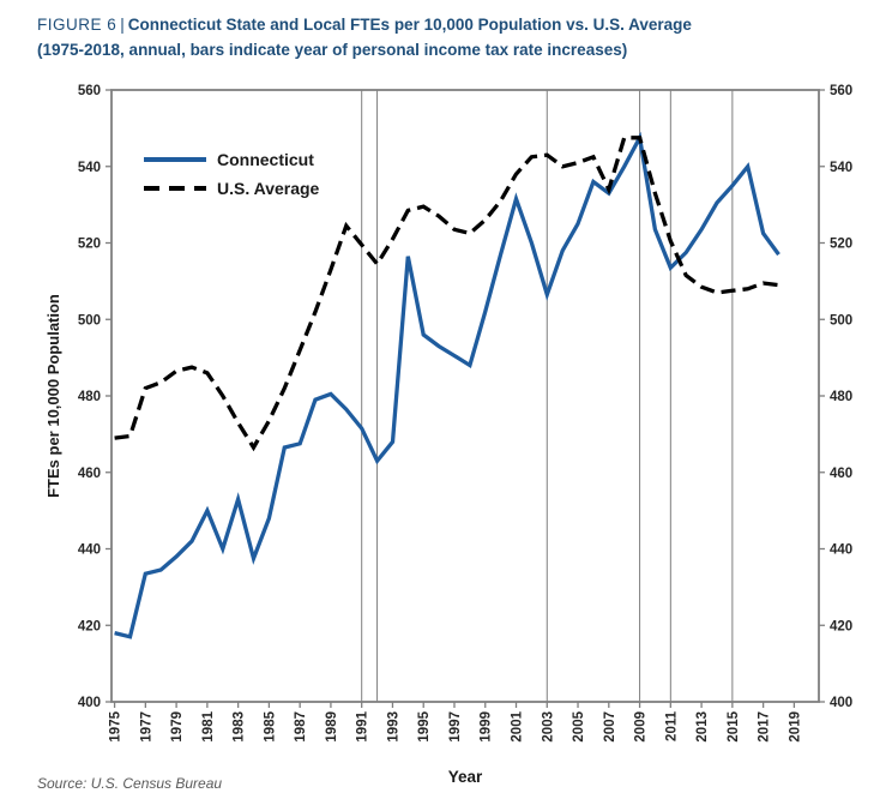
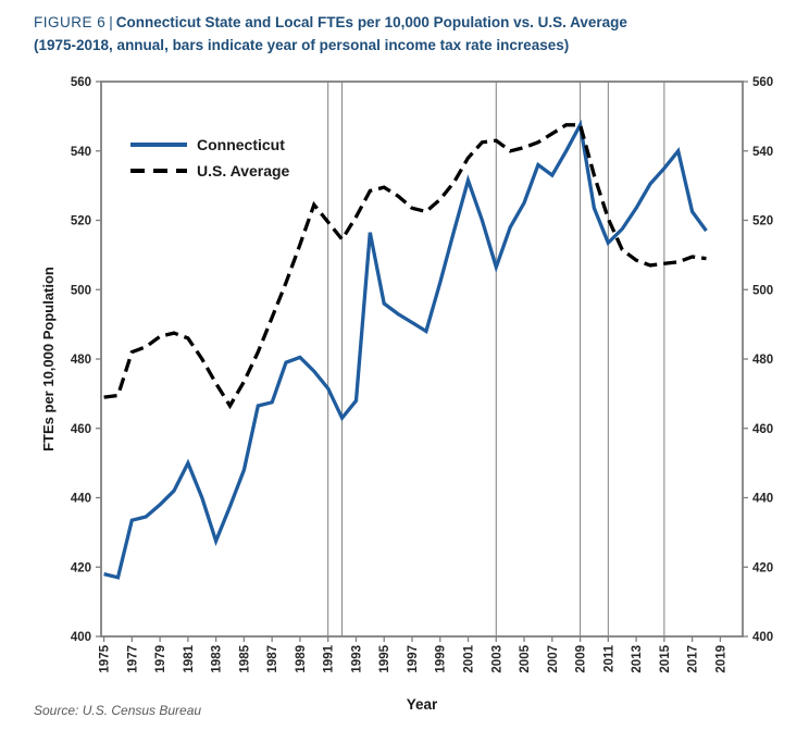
Connecticut/1983: 453 -> 428
U.S. Average/2007: 534 -> 545
